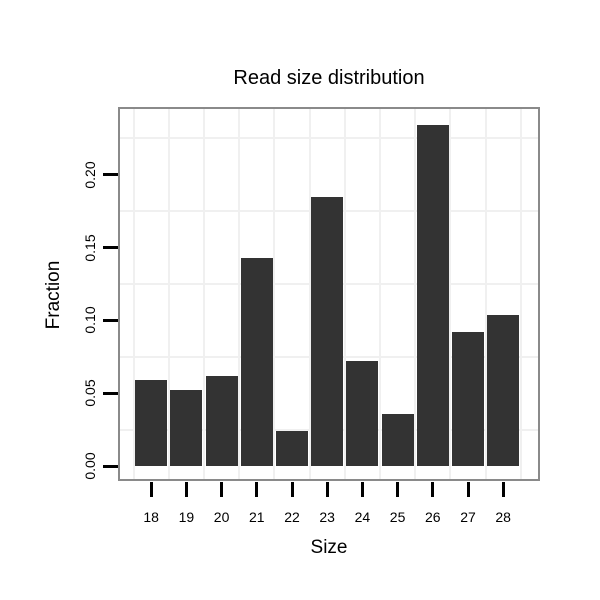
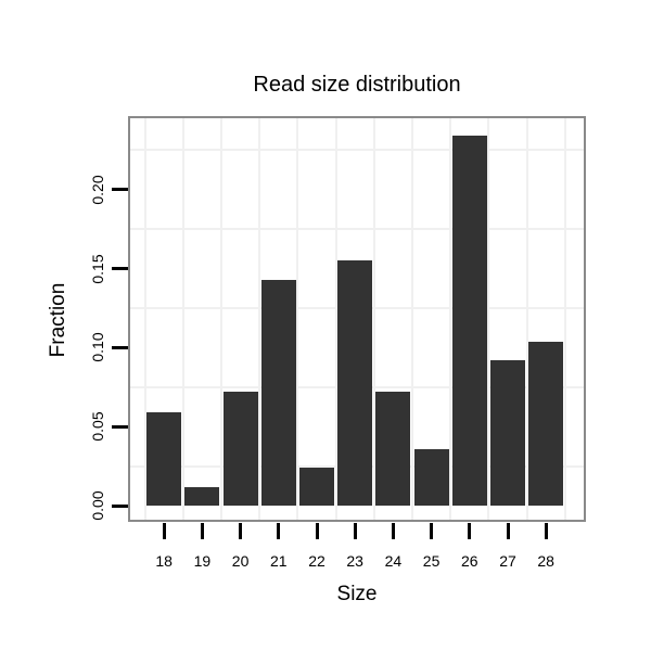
19: 0.052 -> 0.012
20: 0.062 -> 0.072
23: 0.185 -> 0.155
